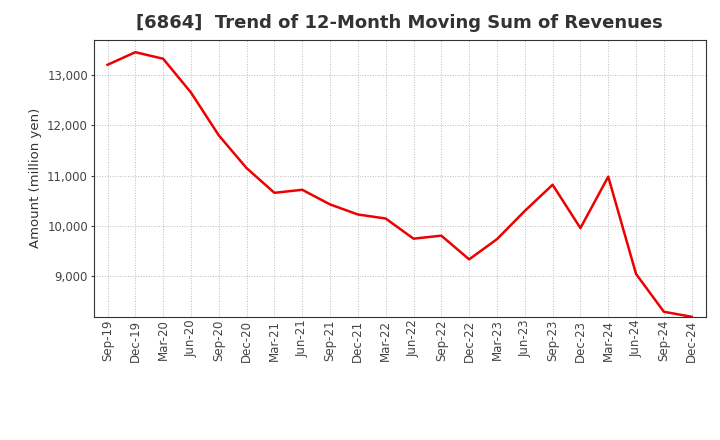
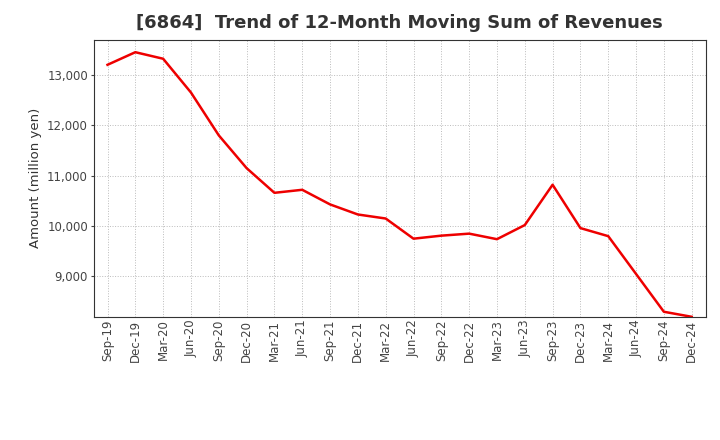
Dec-22: 9,340 -> 9,850
Jun-23: 10,300 -> 10,020
Mar-24: 10,980 -> 9,800
